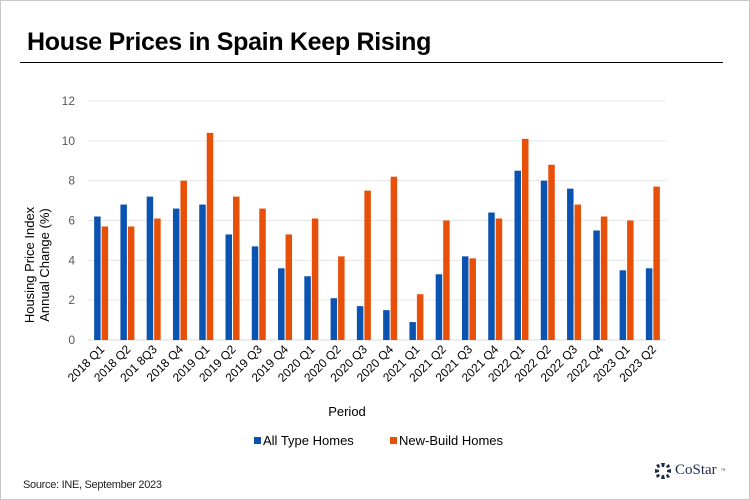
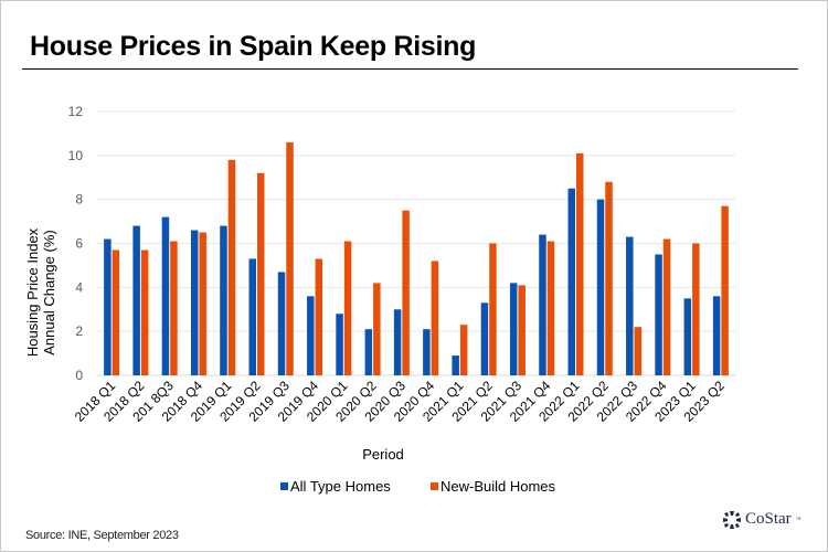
New-Build Homes/2018 Q4: 8.0 -> 6.5
New-Build Homes/2019 Q1: 10.4 -> 9.8
New-Build Homes/2019 Q2: 7.2 -> 9.2
New-Build Homes/2019 Q3: 6.6 -> 10.6
All Type Homes/2020 Q1: 3.2 -> 2.8
All Type Homes/2020 Q3: 1.7 -> 3.0
All Type Homes/2020 Q4: 1.5 -> 2.1
New-Build Homes/2020 Q4: 8.2 -> 5.2
All Type Homes/2022 Q3: 7.6 -> 6.3
New-Build Homes/2022 Q3: 6.8 -> 2.2
